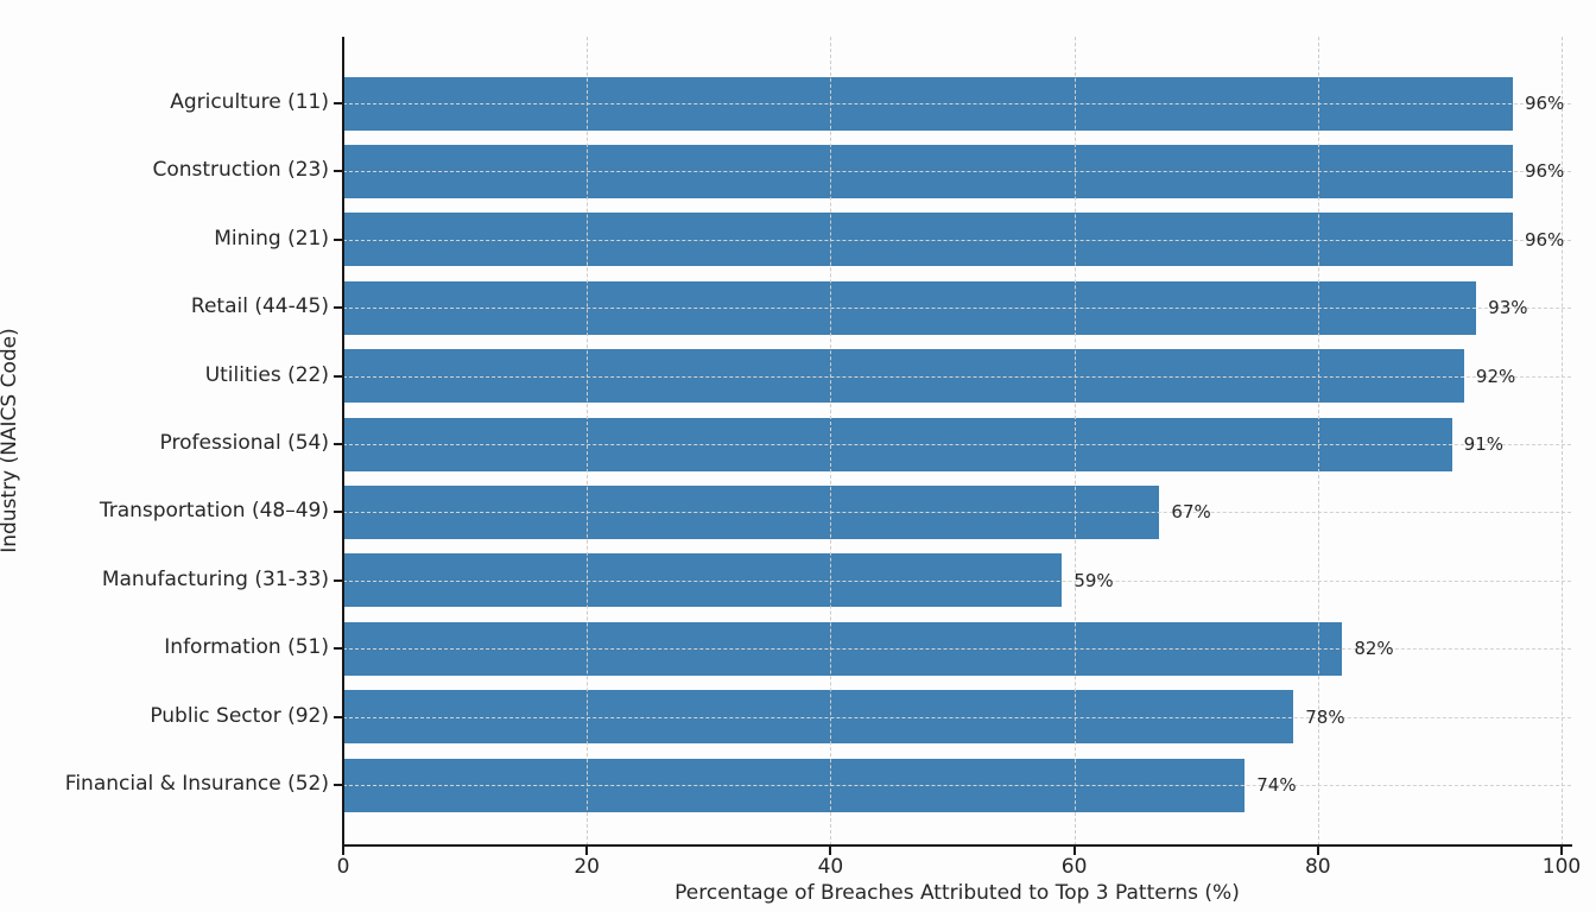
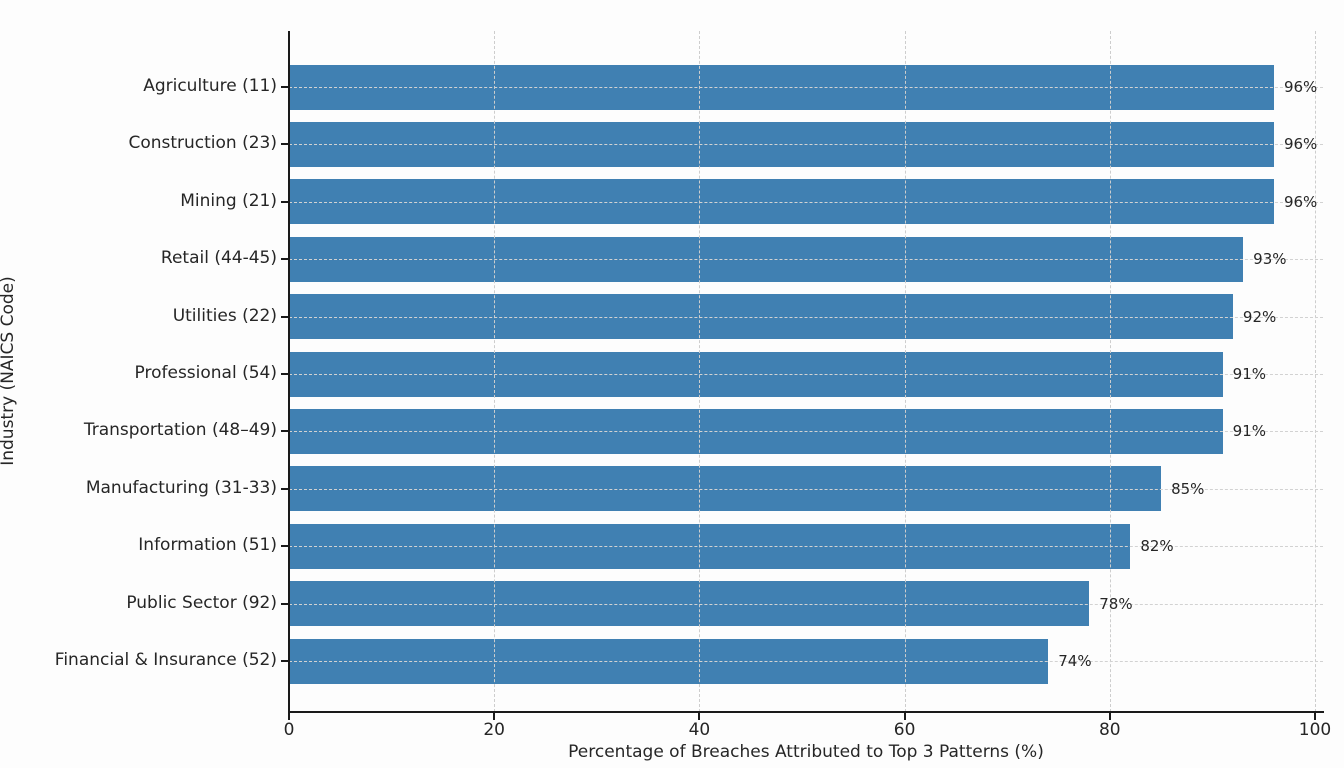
Transportation (48–49): 67% -> 91%
Manufacturing (31-33): 59% -> 85%
